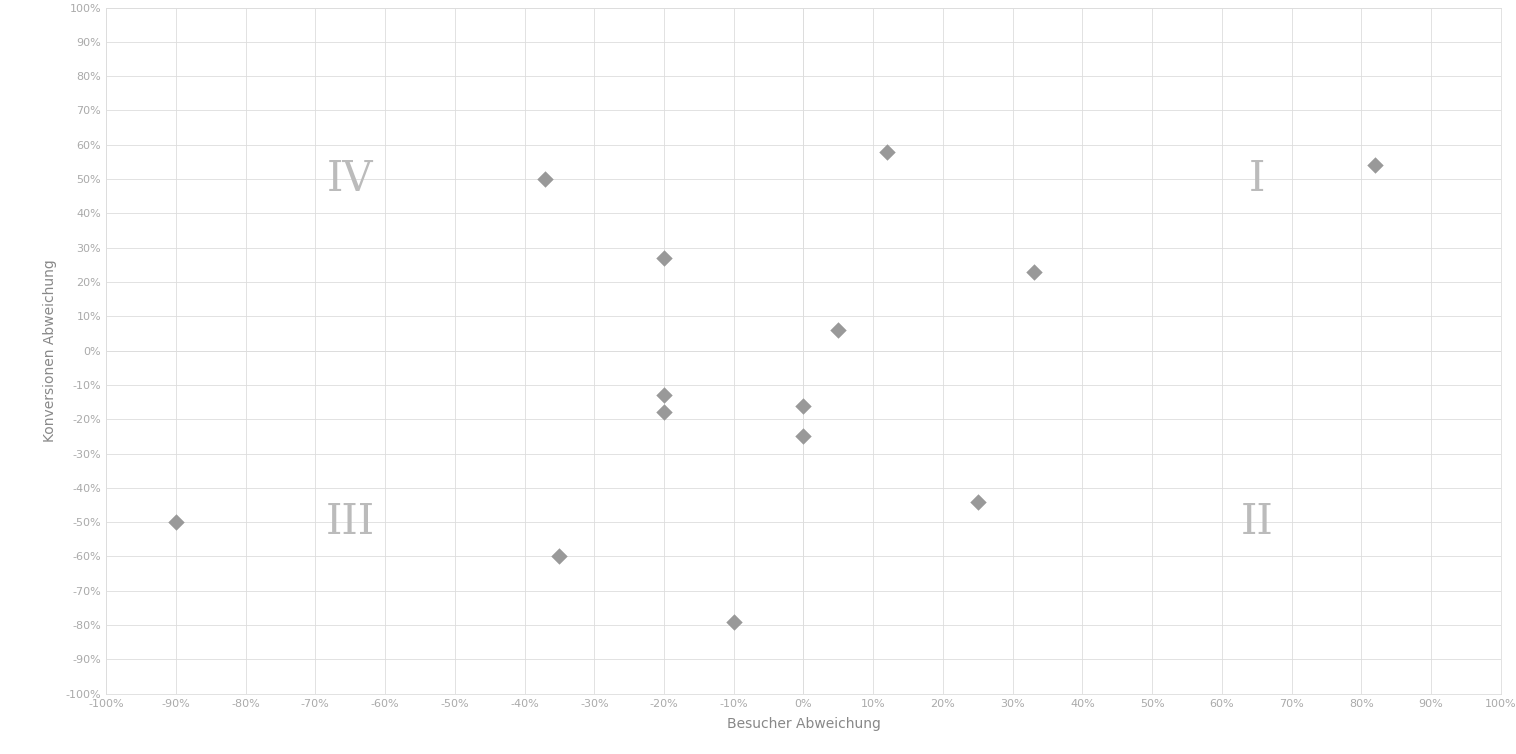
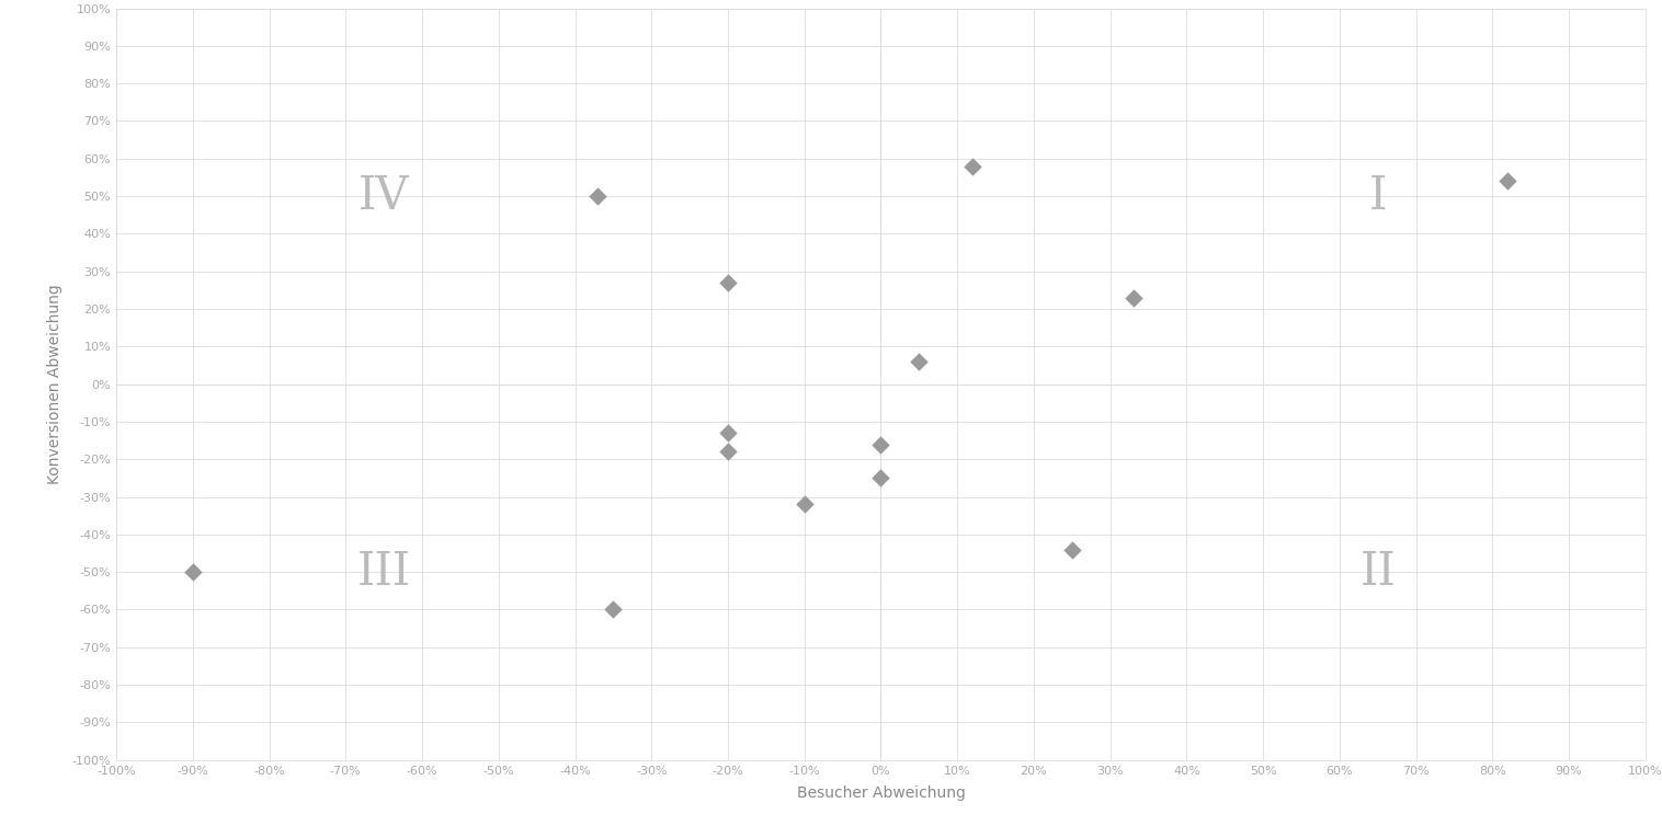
-10%: -79% -> -32%
